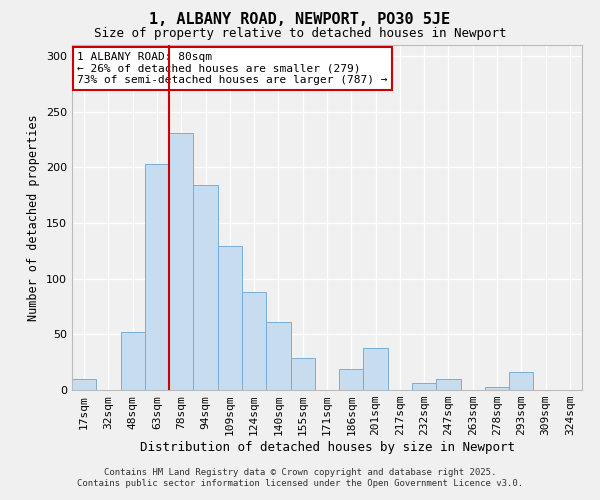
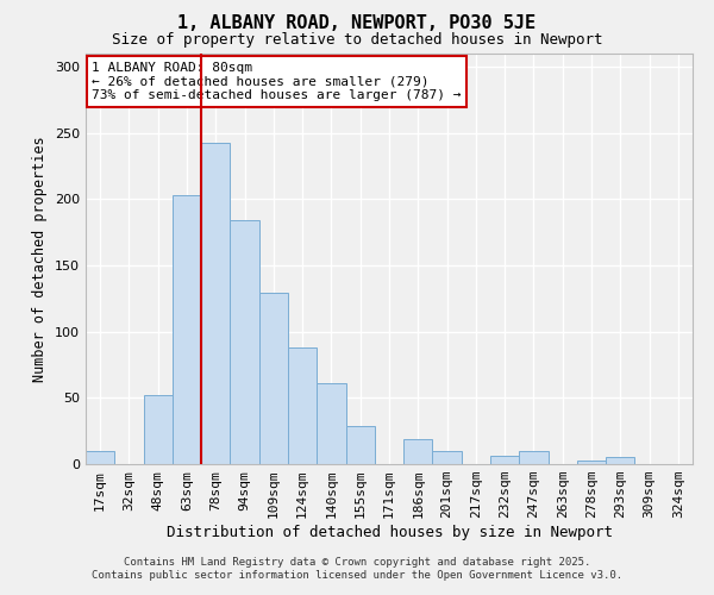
78sqm: 231 -> 243
201sqm: 38 -> 10
293sqm: 16 -> 5
